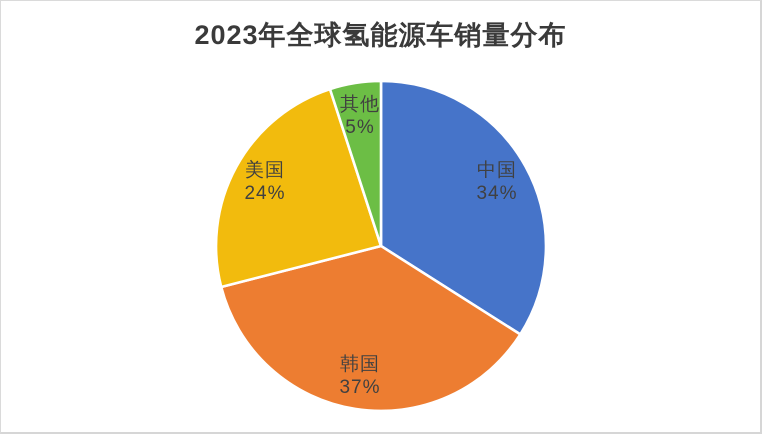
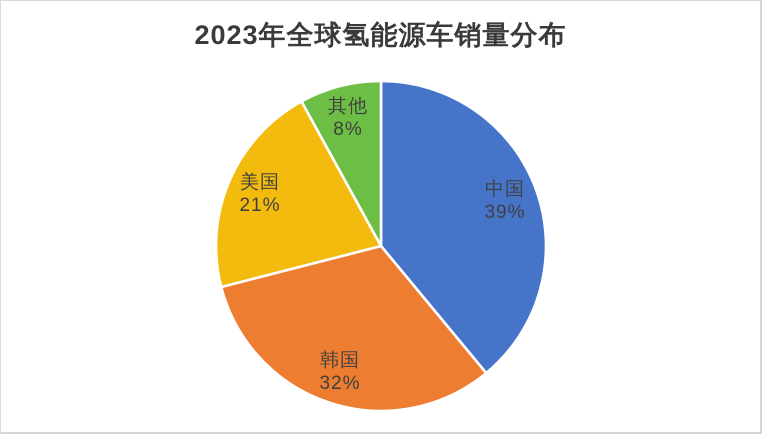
中国: 34% -> 39%
韩国: 37% -> 32%
美国: 24% -> 21%
其他: 5% -> 8%
